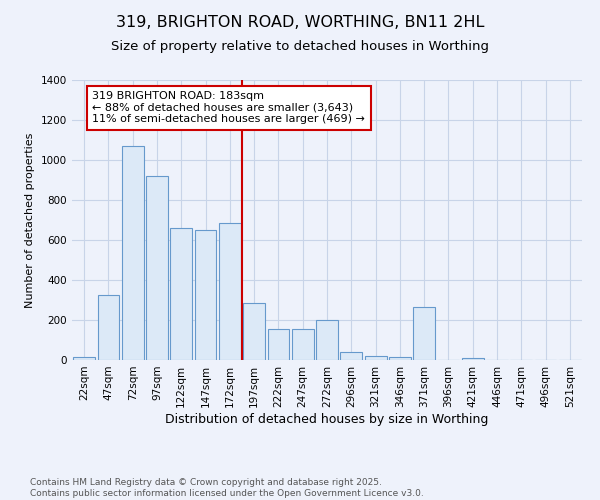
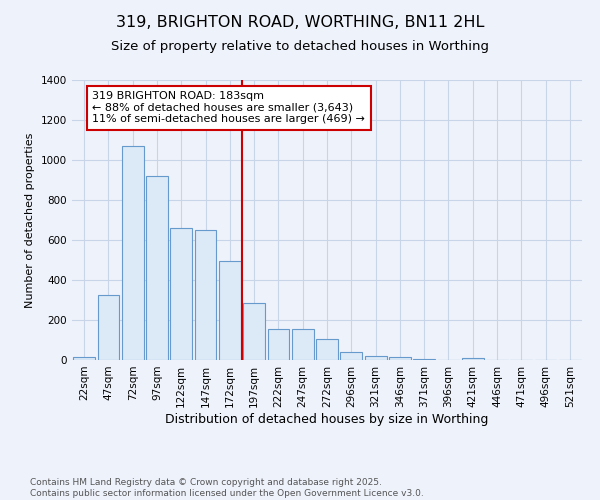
172sqm: 685 -> 495
272sqm: 200 -> 105
371sqm: 265 -> 5
